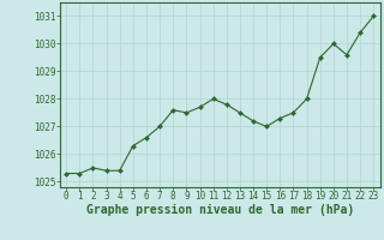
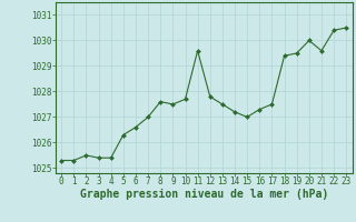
11: 1028.0 -> 1029.6
18: 1028.0 -> 1029.4
23: 1031.0 -> 1030.5
